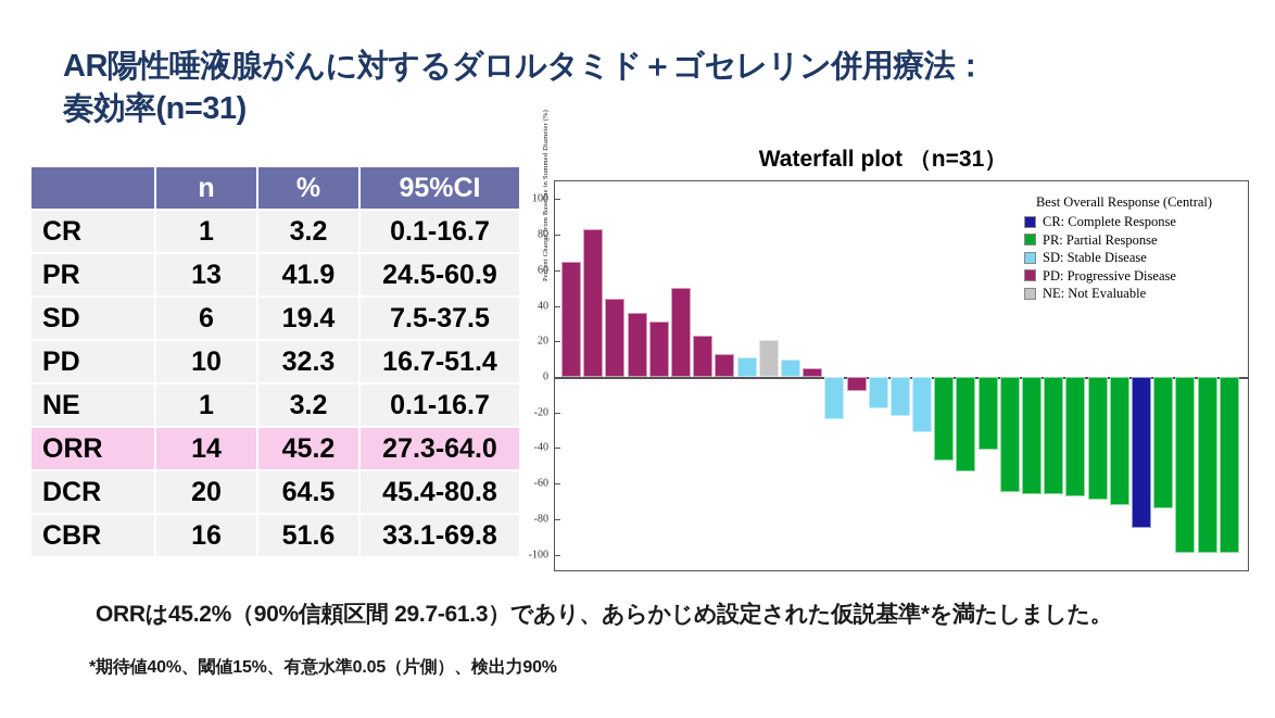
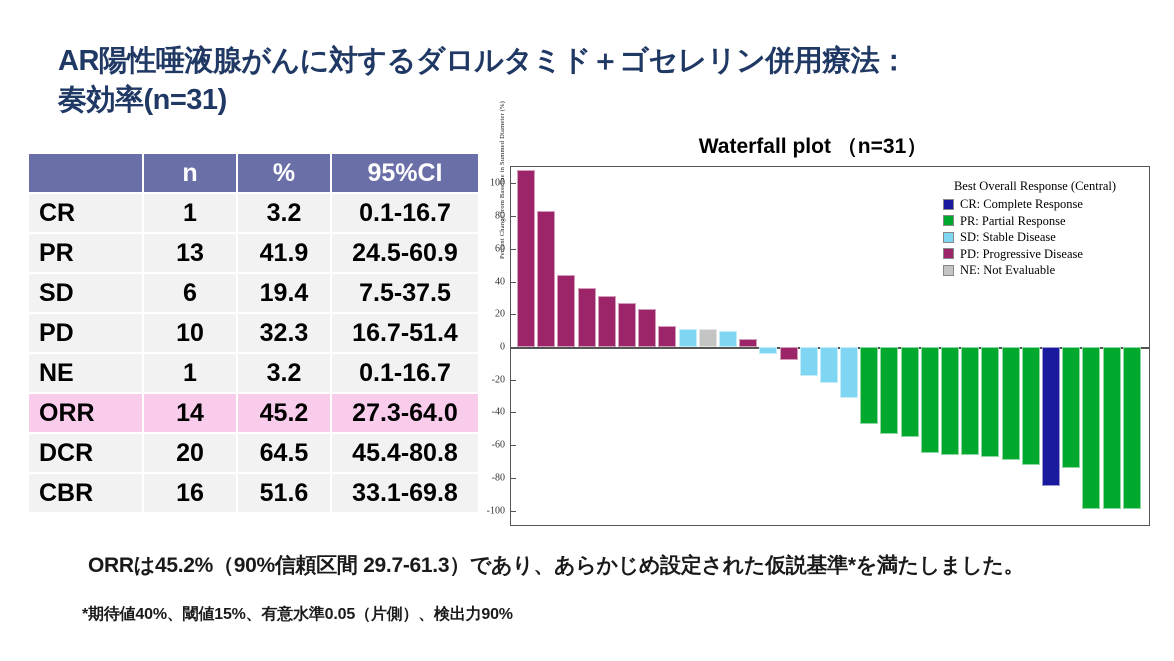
1: 65 -> 108
6: 50 -> 27
10: 21 -> 11
13: -24 -> -4
20: -41 -> -55
